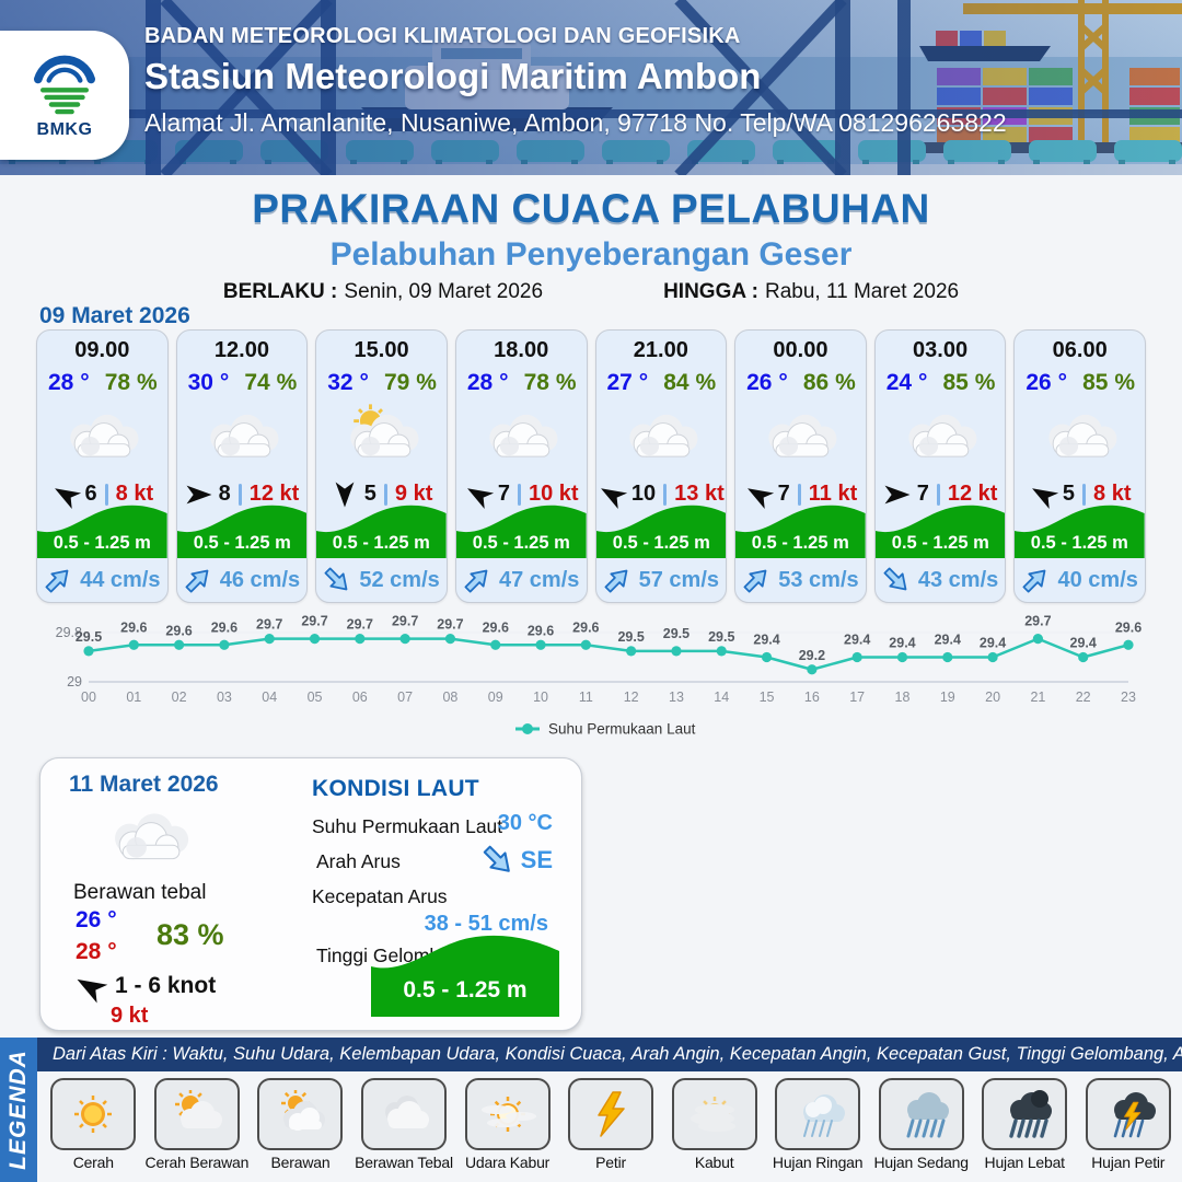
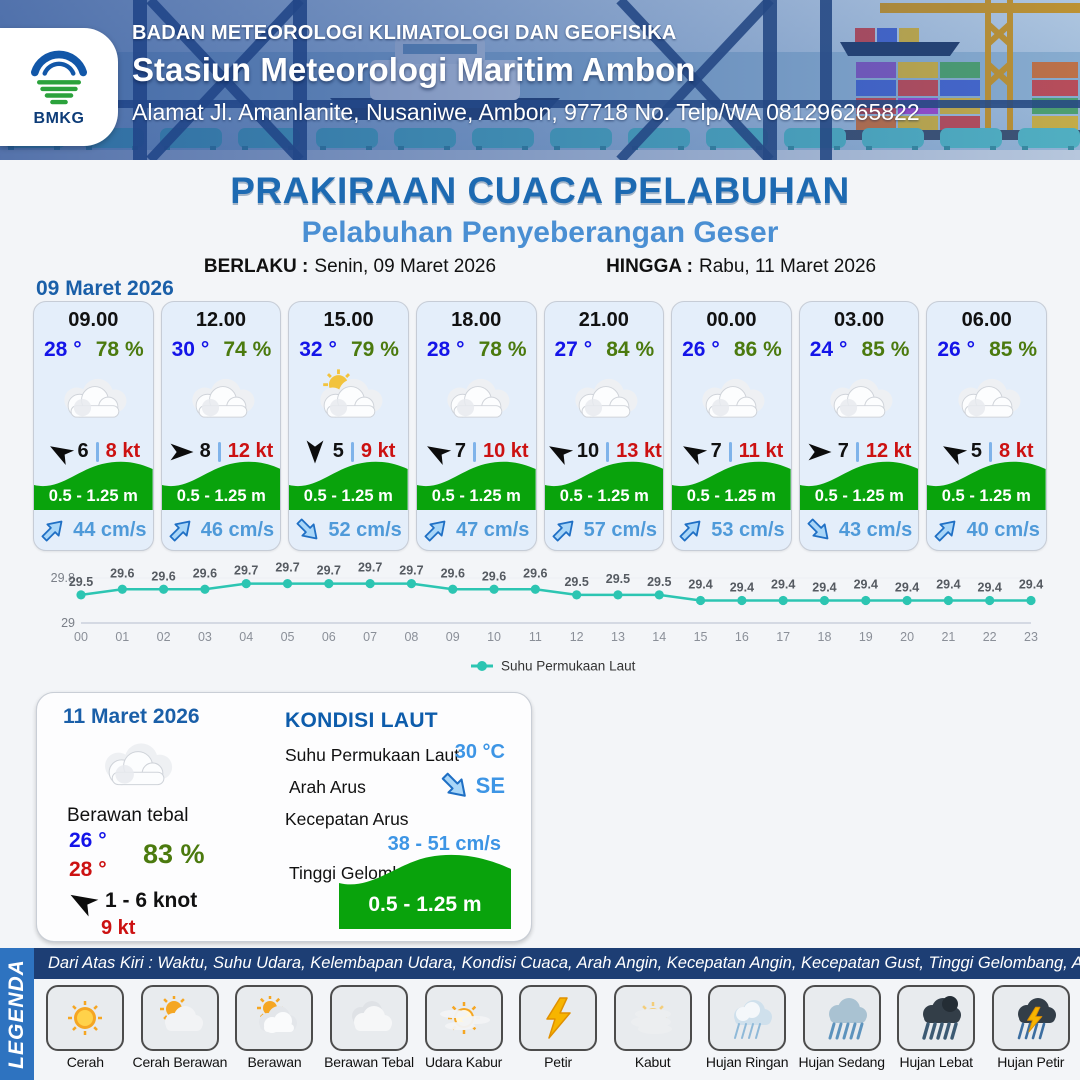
16: 29.2 -> 29.4
21: 29.7 -> 29.4
23: 29.6 -> 29.4
